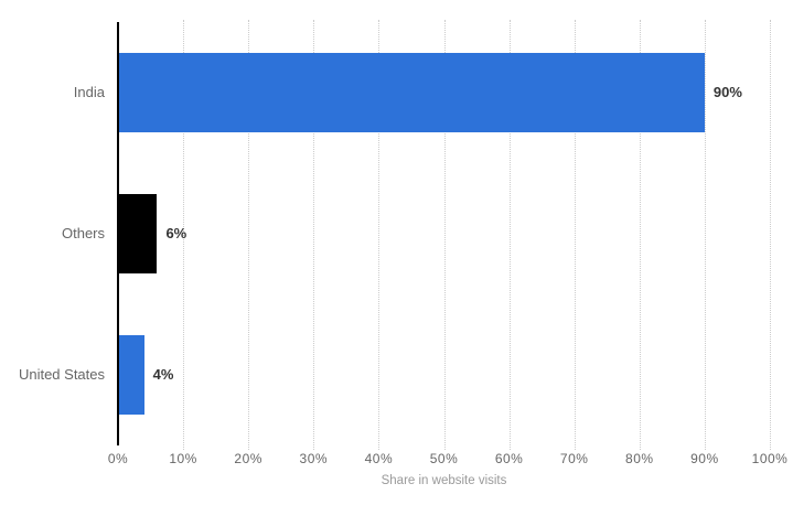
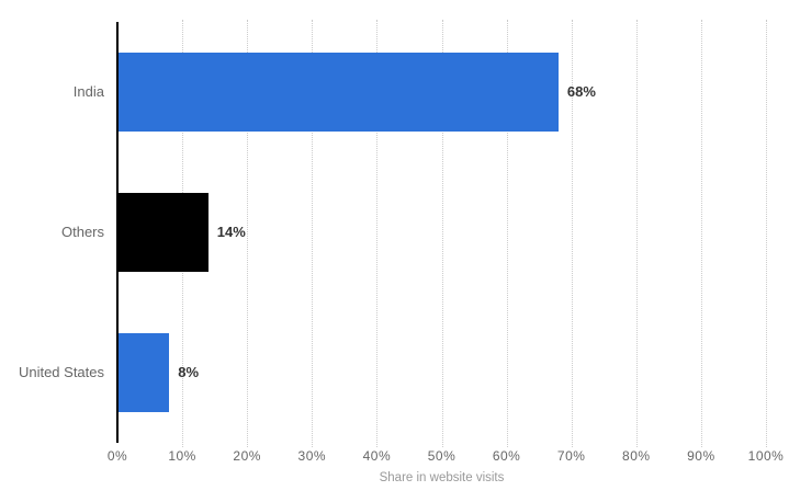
India: 90% -> 68%
Others: 6% -> 14%
United States: 4% -> 8%
